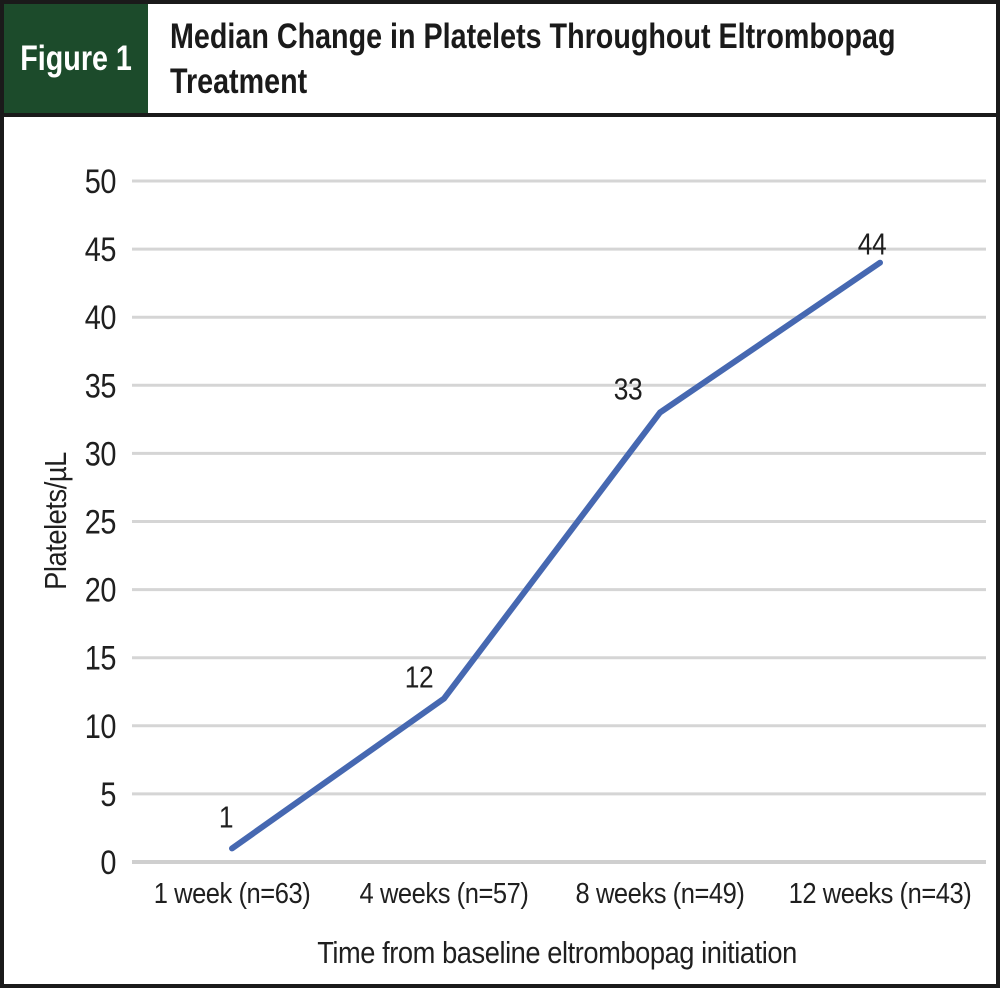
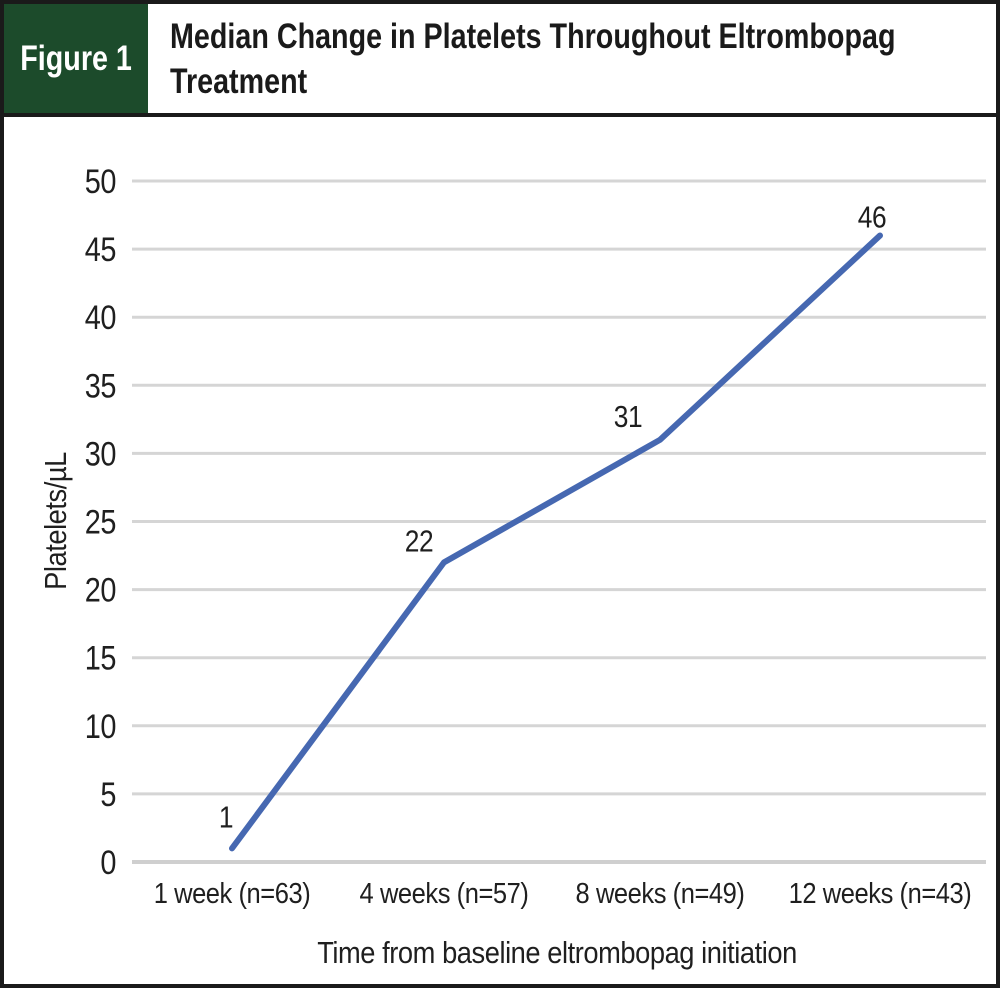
4 weeks (n=57): 12 -> 22
8 weeks (n=49): 33 -> 31
12 weeks (n=43): 44 -> 46
